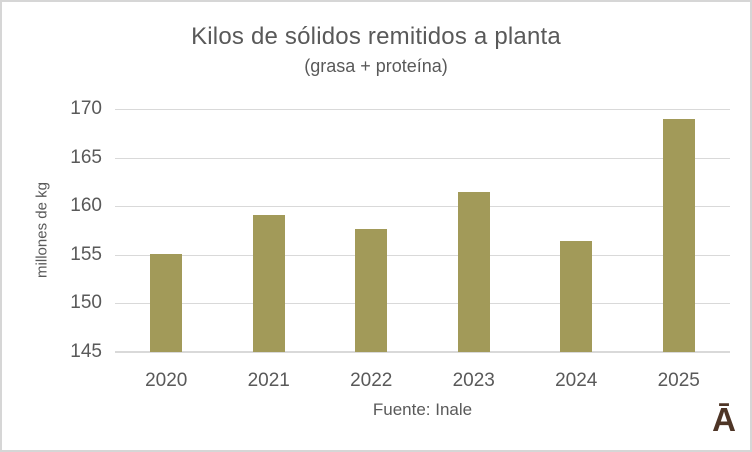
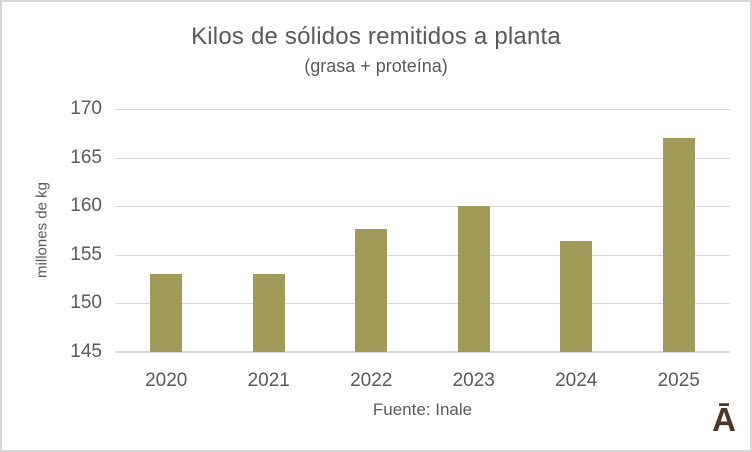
2020: 155 -> 153
2021: 159 -> 153
2023: 162 -> 160
2025: 169 -> 167
